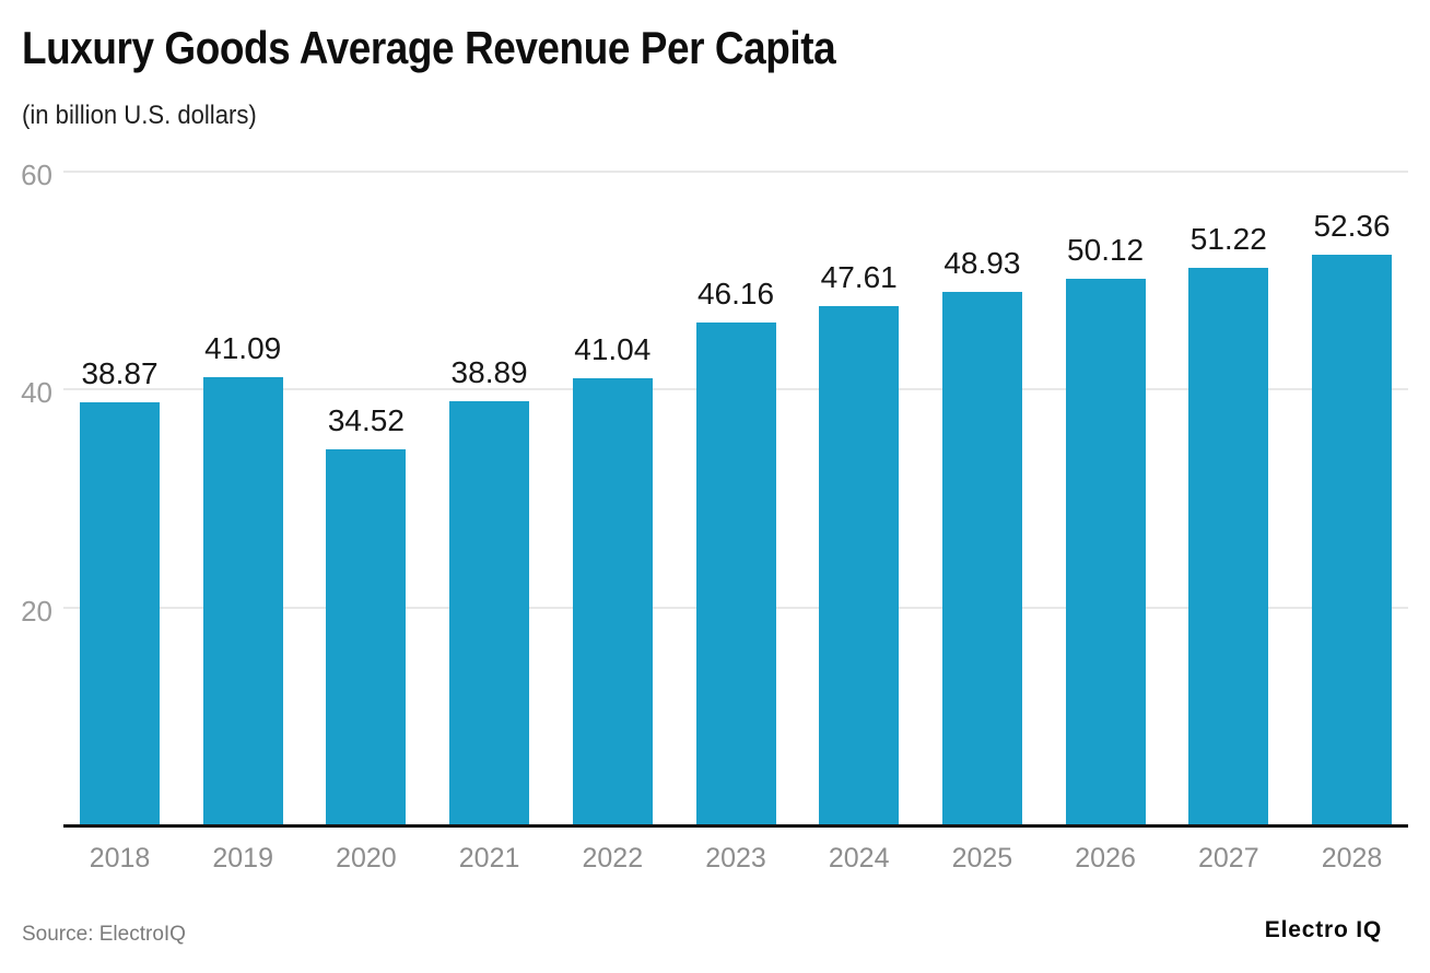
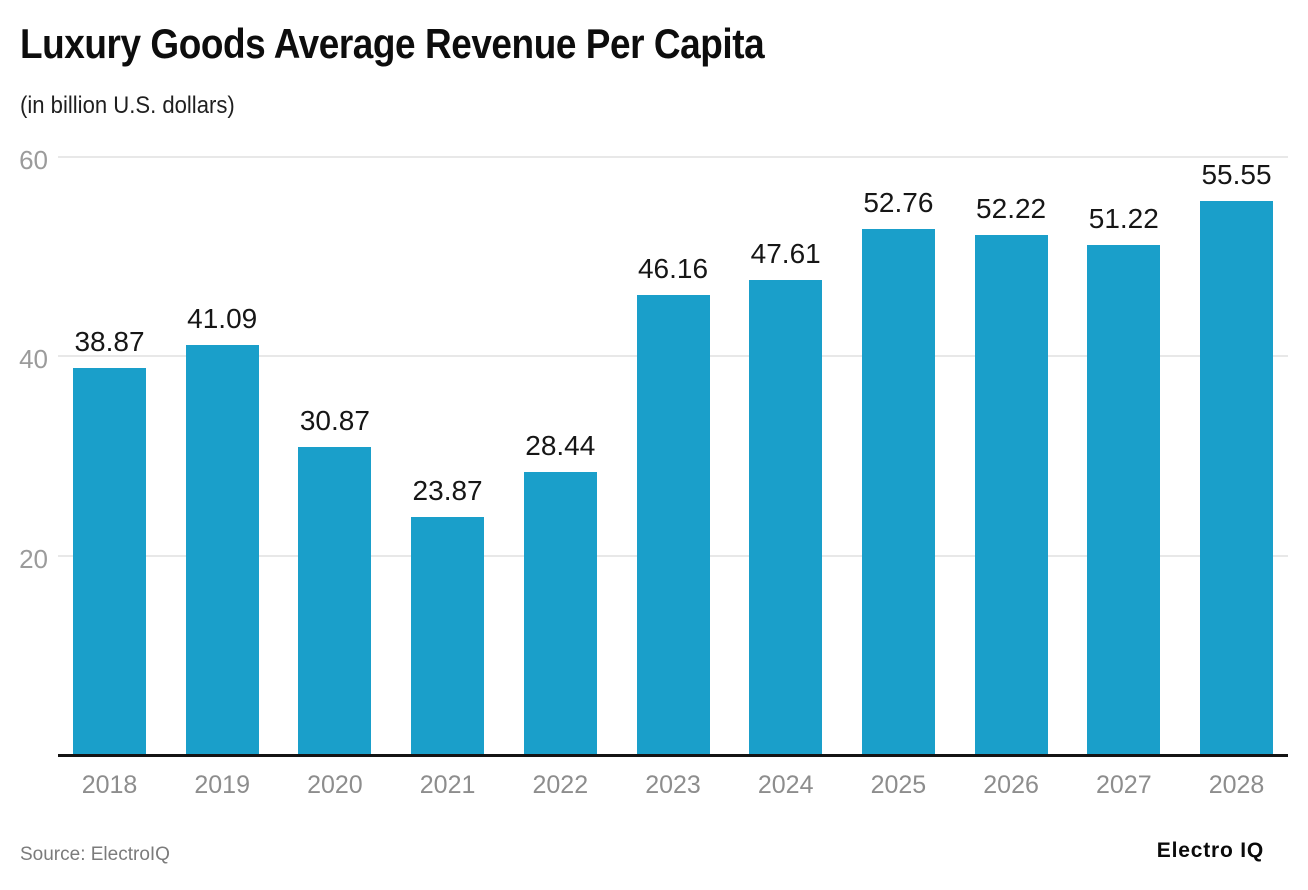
2020: 34.52 -> 30.87
2021: 38.89 -> 23.87
2022: 41.04 -> 28.44
2025: 48.93 -> 52.76
2026: 50.12 -> 52.22
2028: 52.36 -> 55.55
